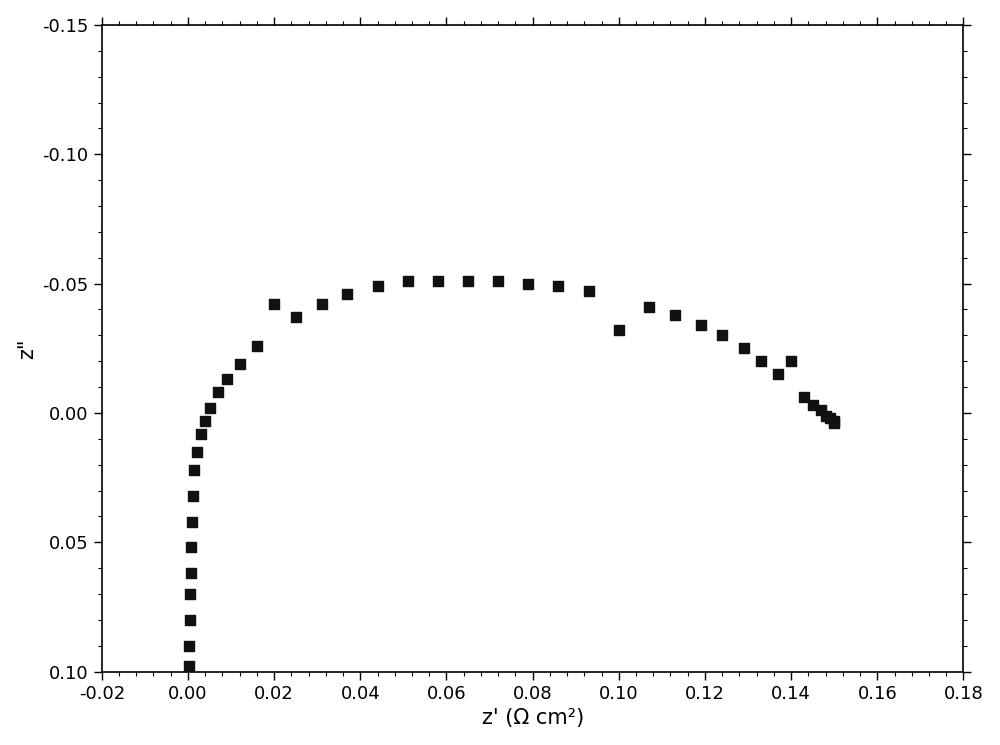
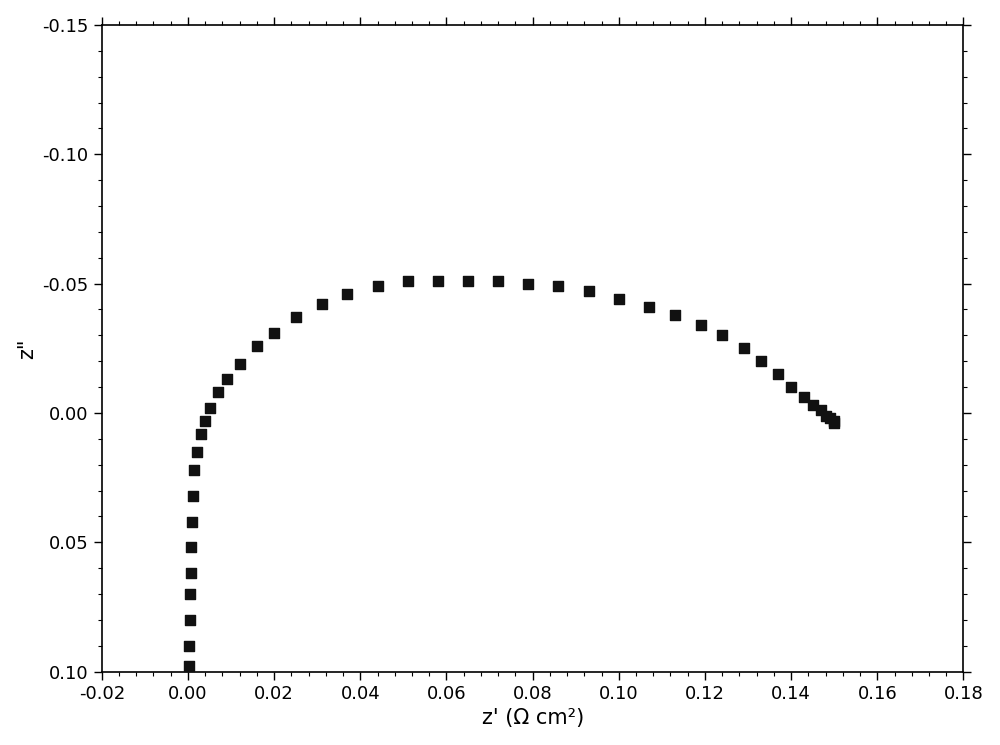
0.02: -0.042 -> -0.031
0.10: -0.032 -> -0.044
0.14: -0.020 -> -0.010
